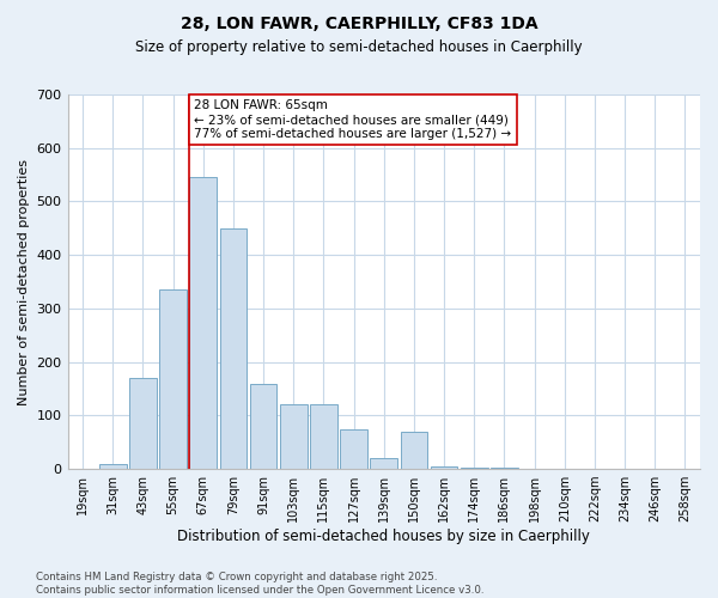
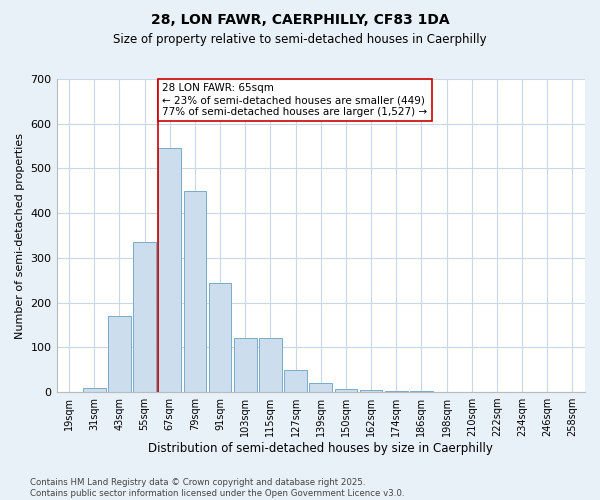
91sqm: 160 -> 245
127sqm: 75 -> 50
150sqm: 70 -> 8
